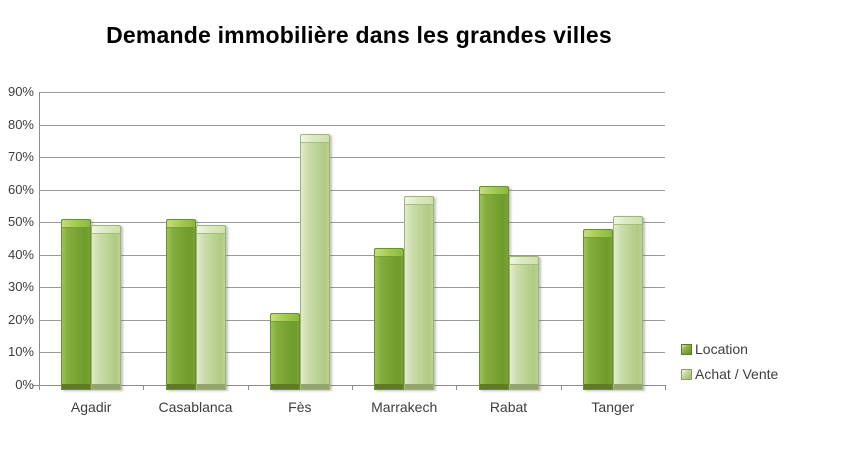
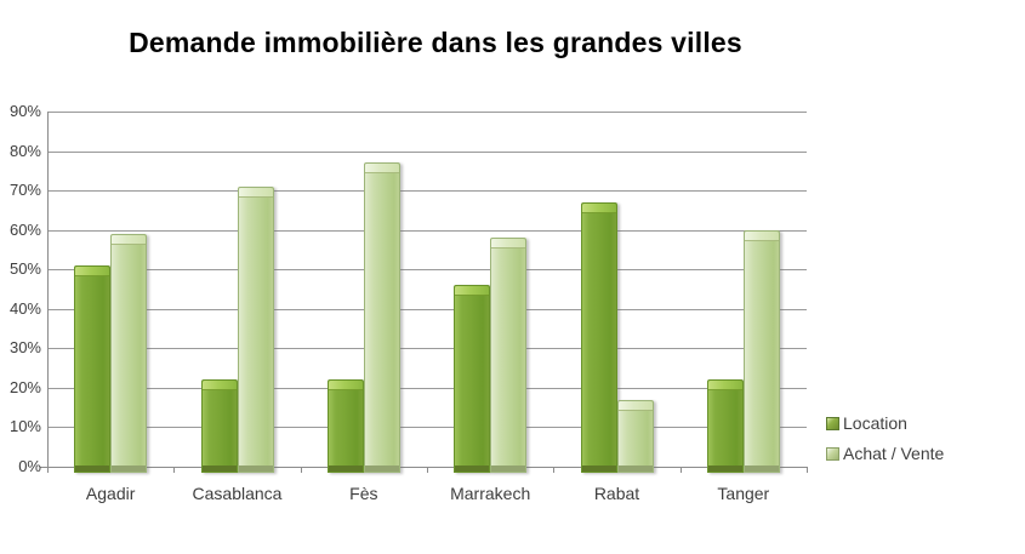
Achat / Vente/Agadir: 49% -> 59%
Location/Casablanca: 51% -> 22%
Achat / Vente/Casablanca: 49% -> 71%
Location/Marrakech: 42% -> 46%
Location/Rabat: 61% -> 67%
Achat / Vente/Rabat: 40% -> 17%
Location/Tanger: 48% -> 22%
Achat / Vente/Tanger: 52% -> 60%
